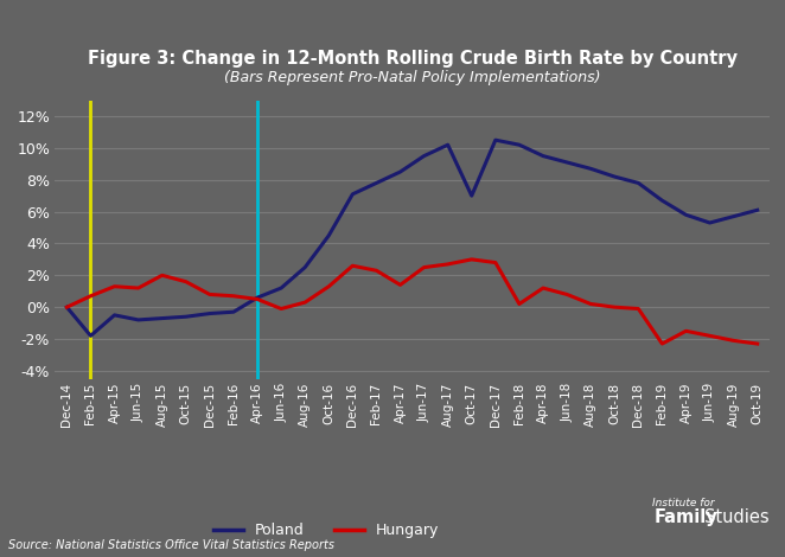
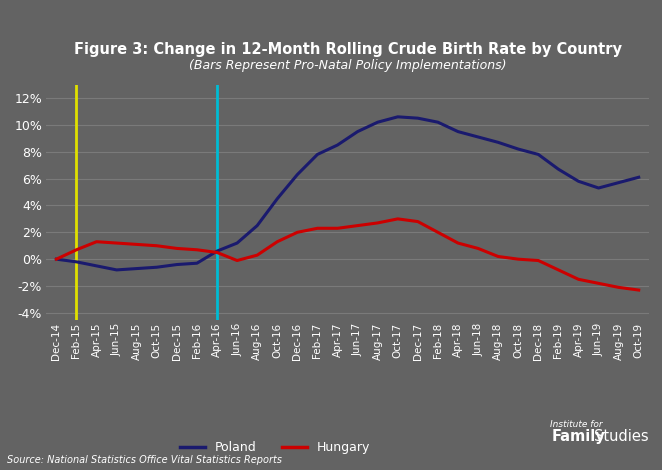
Poland/Feb-15: -1.8% -> -0.2%
Hungary/Aug-15: 2.0% -> 1.1%
Hungary/Oct-15: 1.6% -> 1.0%
Poland/Dec-16: 7.1% -> 6.3%
Hungary/Dec-16: 2.6% -> 2.0%
Hungary/Apr-17: 1.4% -> 2.3%
Poland/Oct-17: 7.0% -> 10.6%
Hungary/Feb-18: 0.2% -> 2.0%
Hungary/Feb-19: -2.3% -> -0.8%
